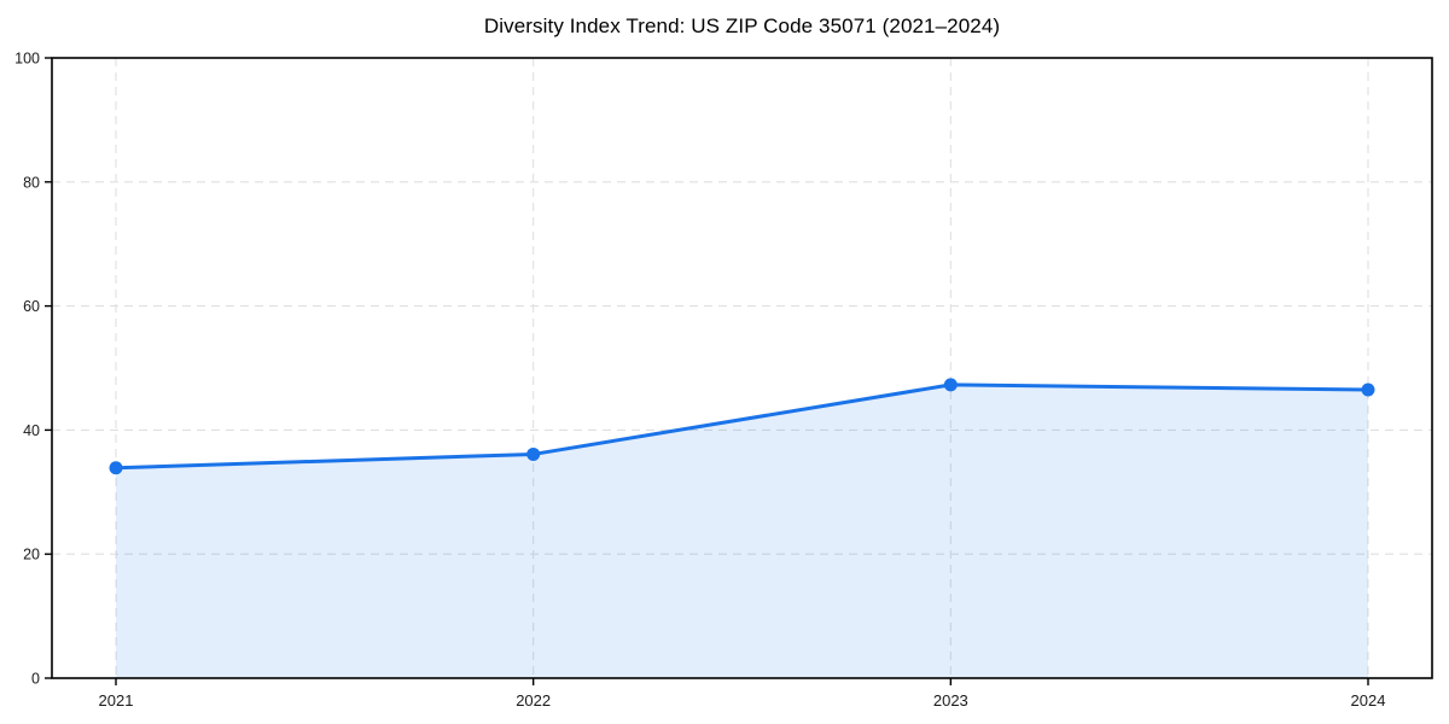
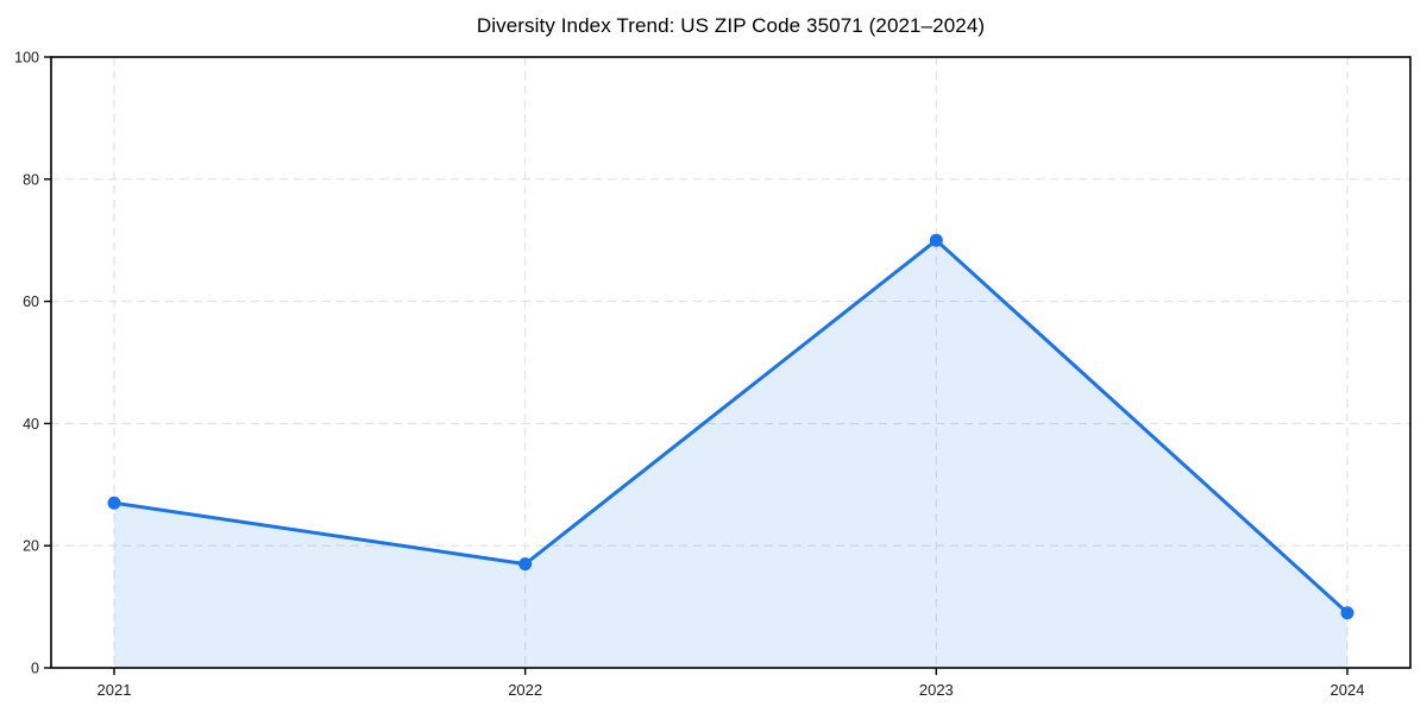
2021: 34 -> 27
2022: 36 -> 17
2023: 47 -> 70
2024: 46 -> 9
